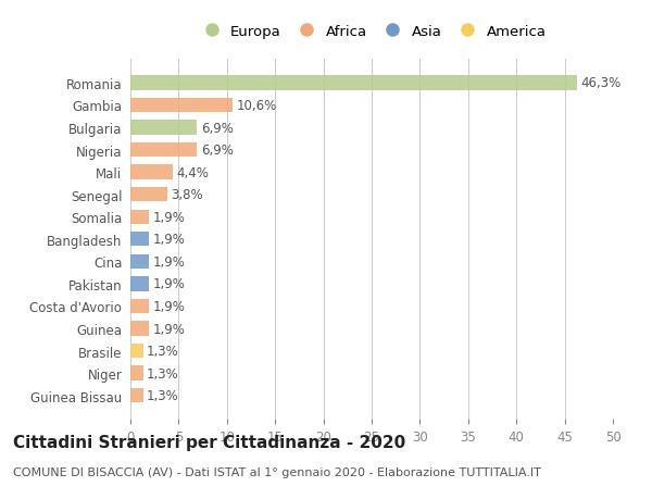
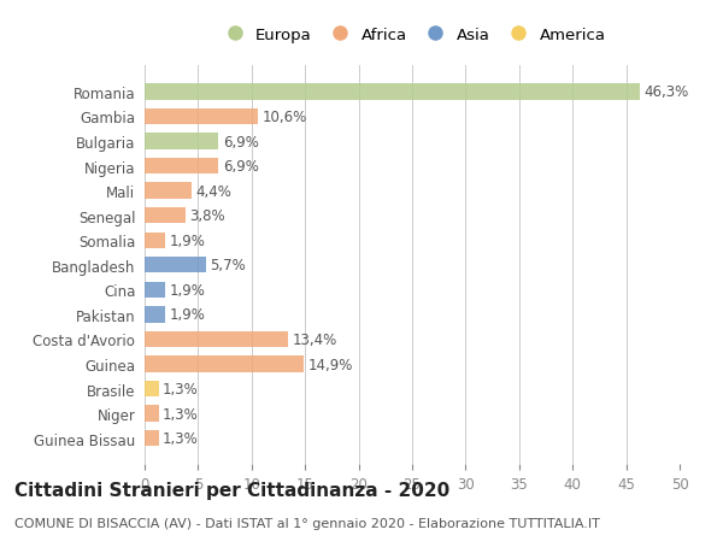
Bangladesh: 1,9% -> 5,7%
Costa d'Avorio: 1,9% -> 13,4%
Guinea: 1,9% -> 14,9%
